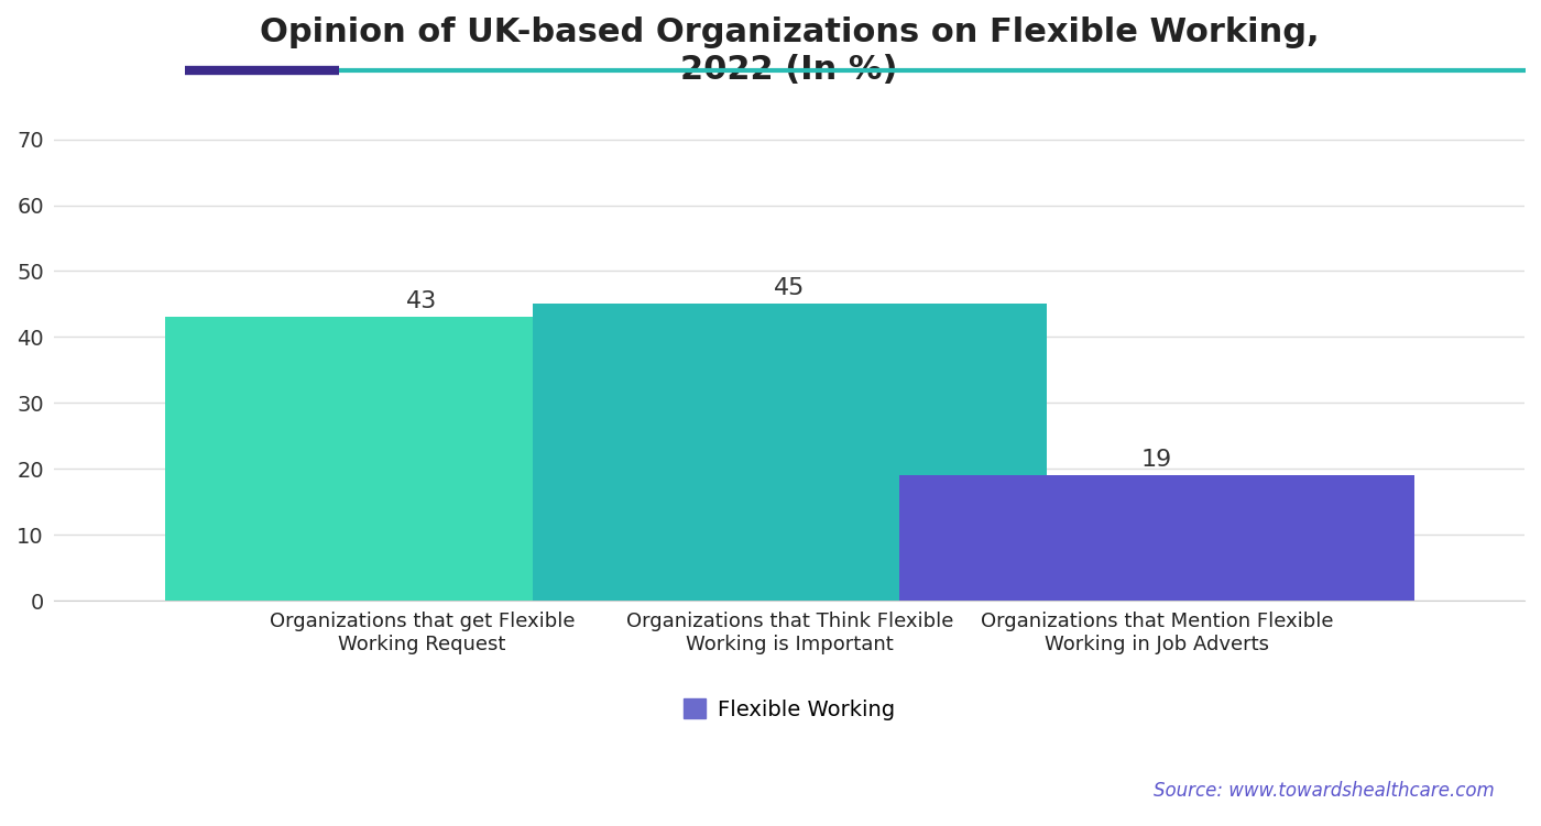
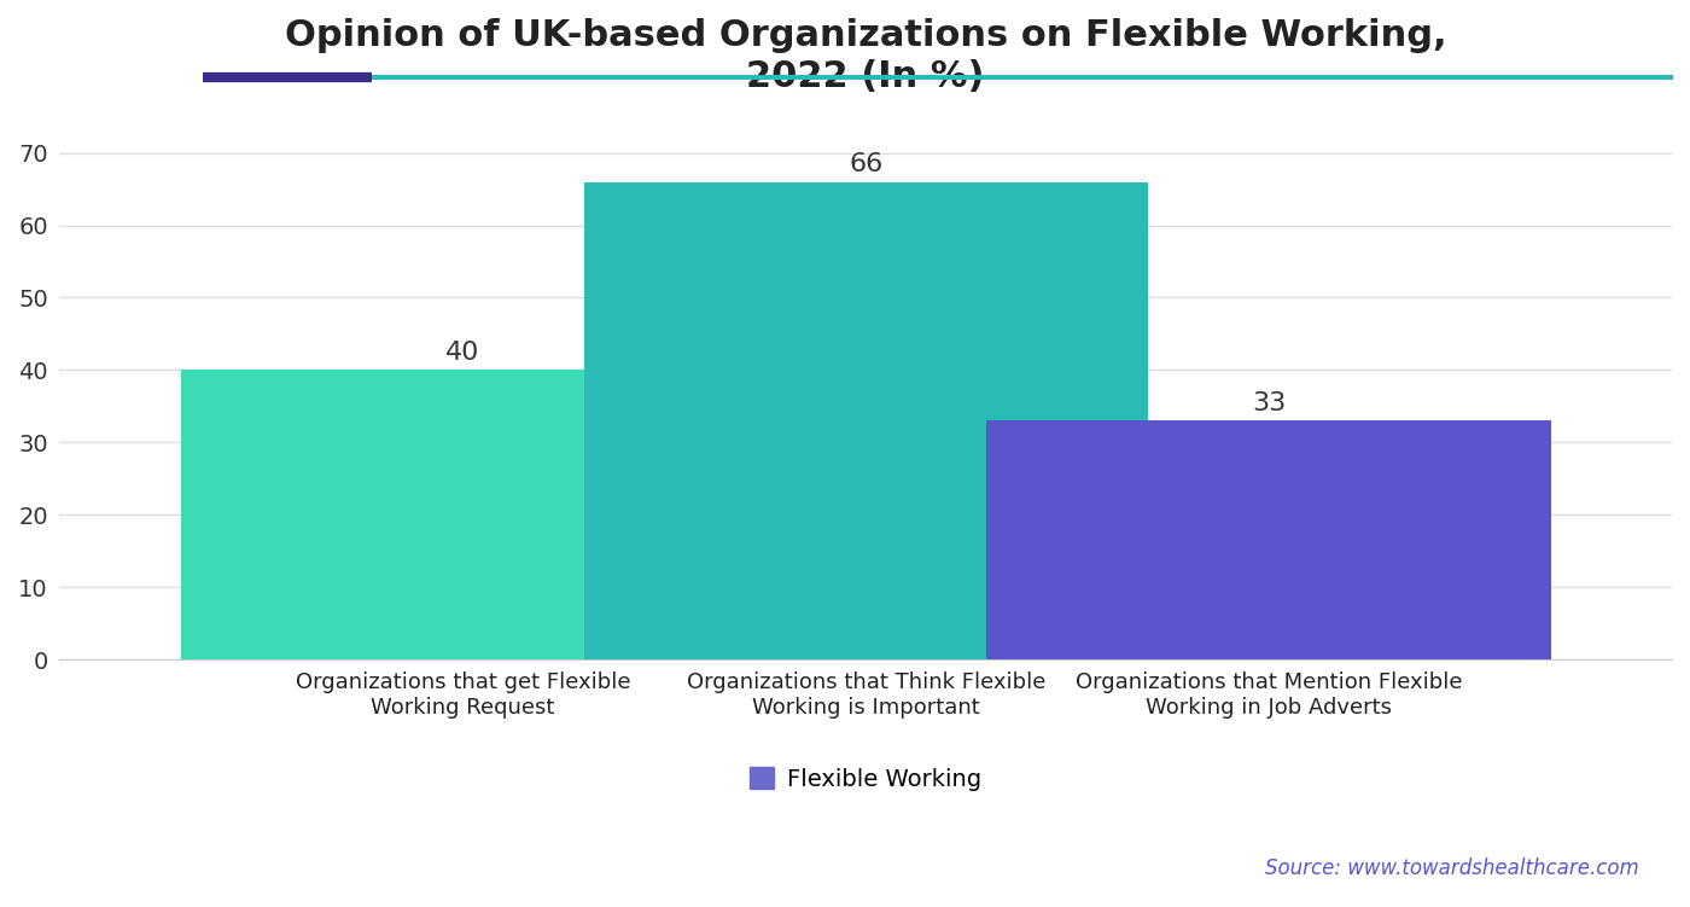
Organizations that get Flexible Working Request: 43 -> 40
Organizations that Think Flexible Working is Important: 45 -> 66
Organizations that Mention Flexible Working in Job Adverts: 19 -> 33
